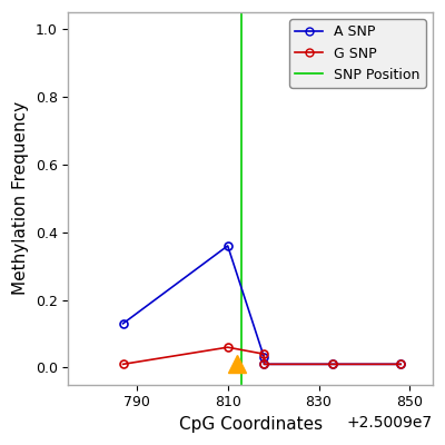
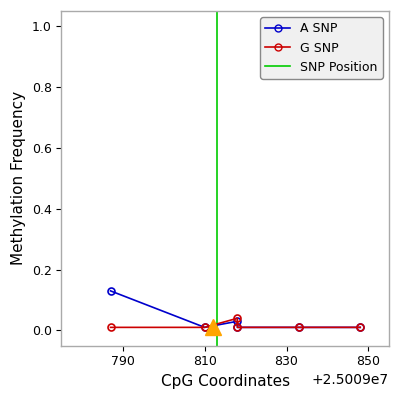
A SNP/810: 0.36 -> 0.01
G SNP/810: 0.06 -> 0.01
